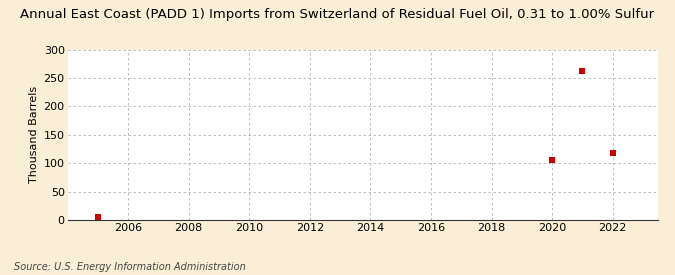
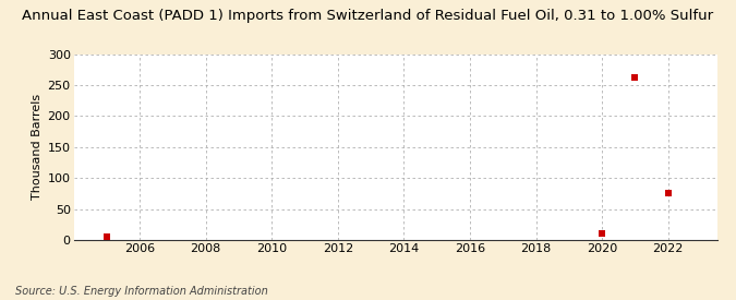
2020: 106 -> 11
2022: 118 -> 75
